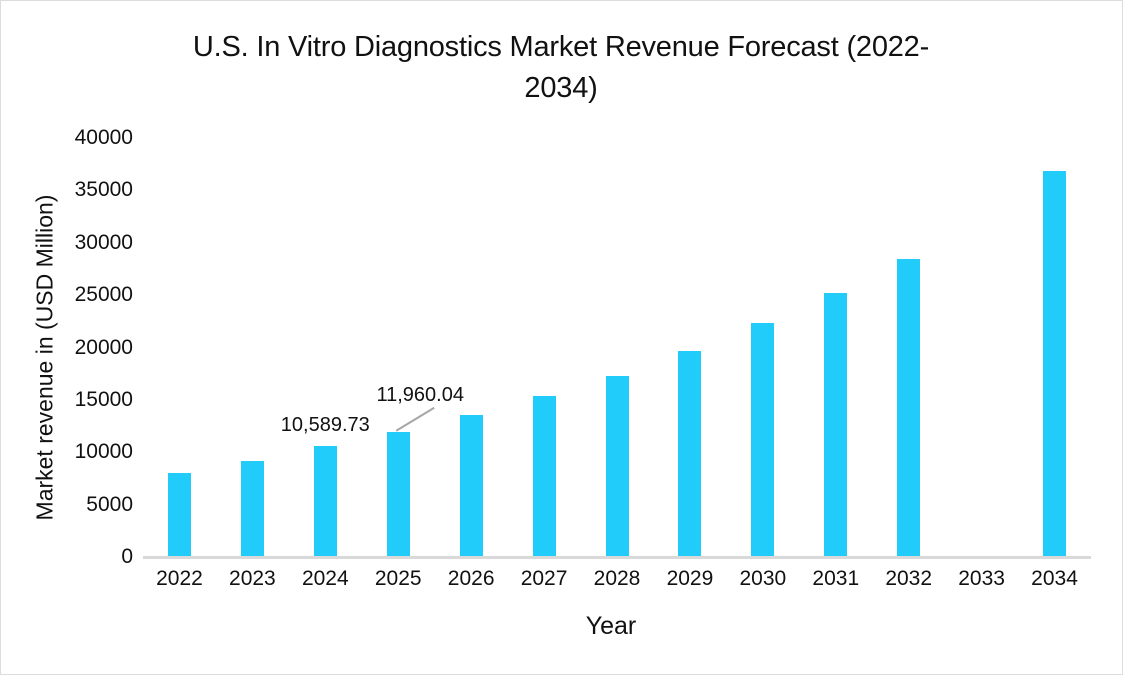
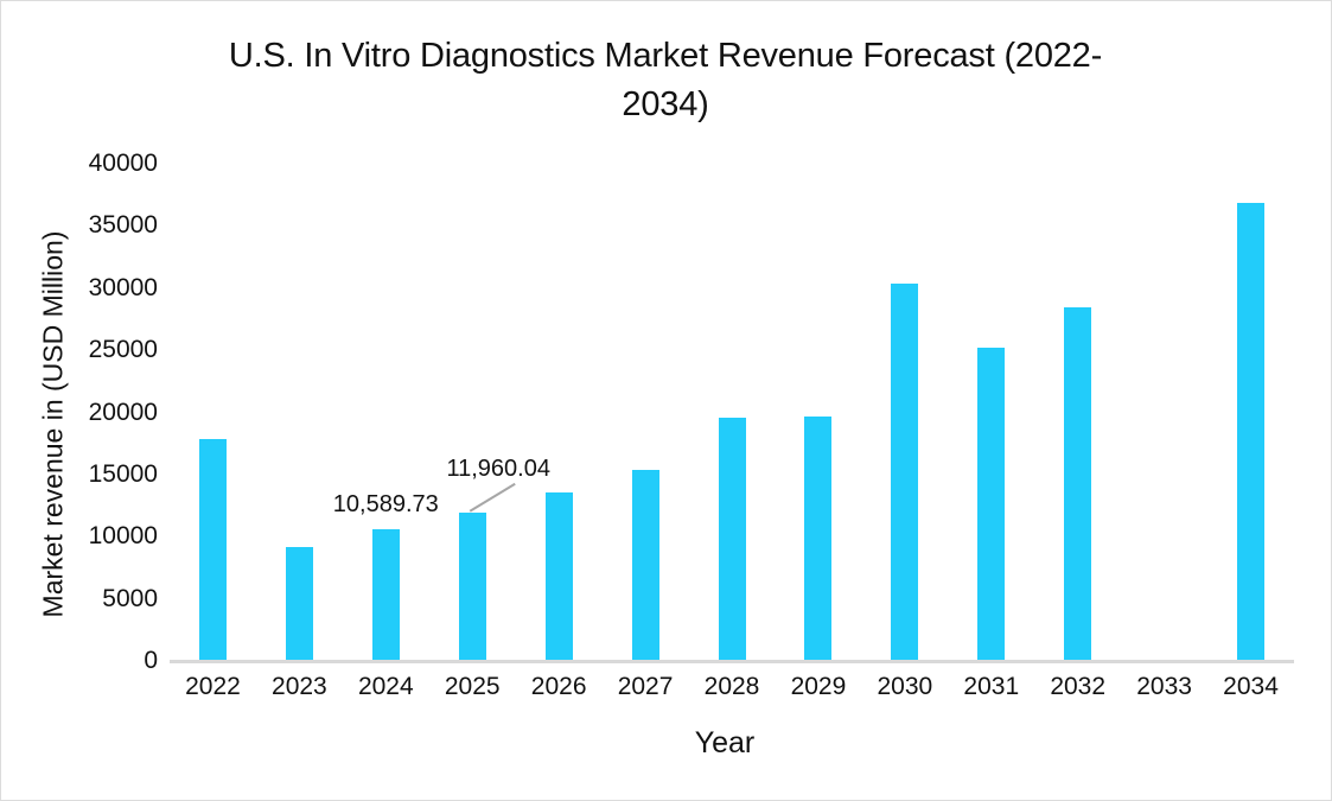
2022: 8000 -> 17900
2028: 17300 -> 19600
2030: 22300 -> 30400
